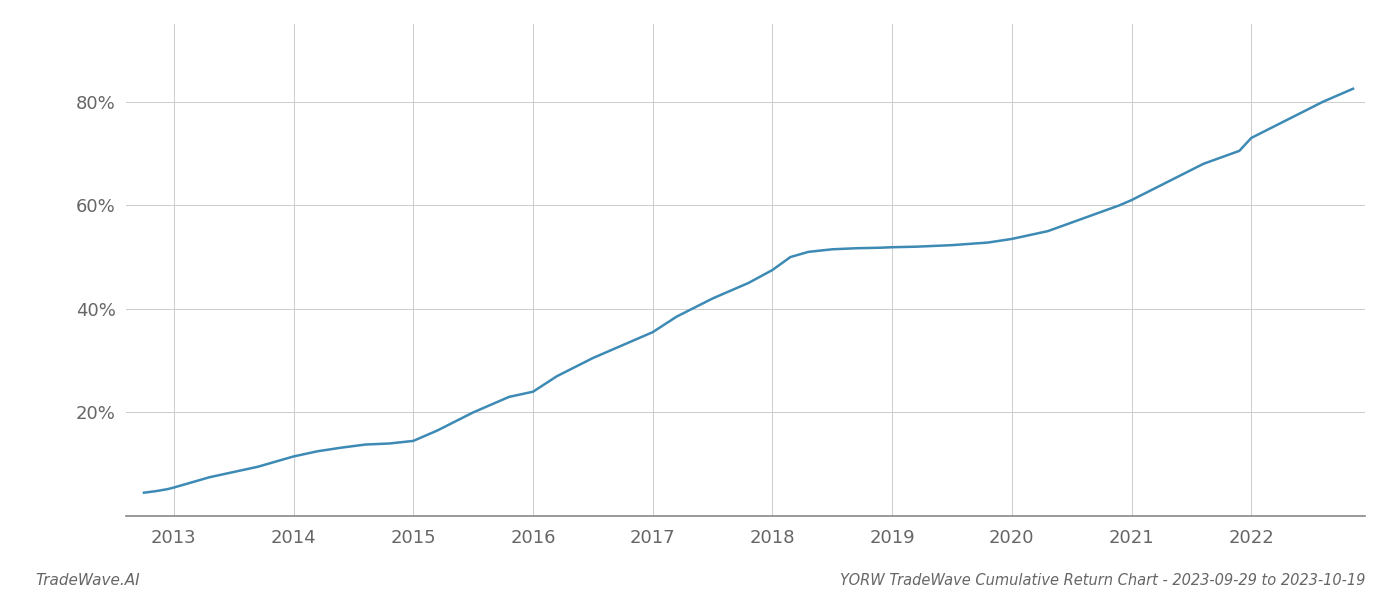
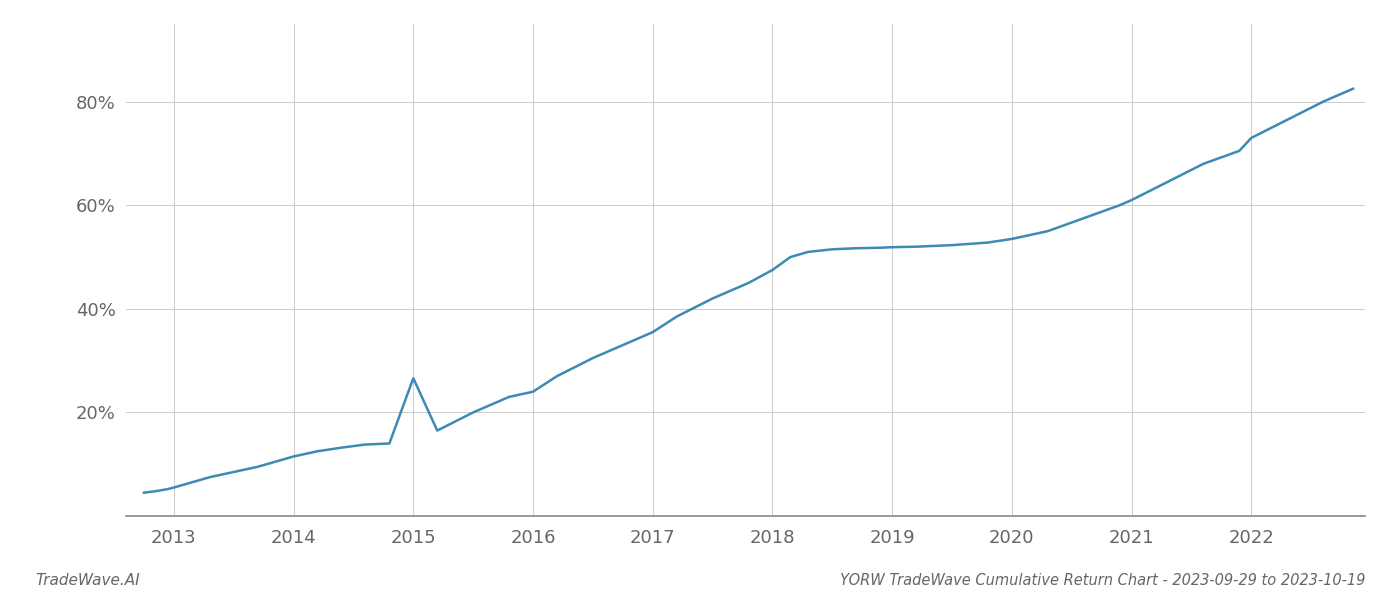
2015: 14.5% -> 26.6%
